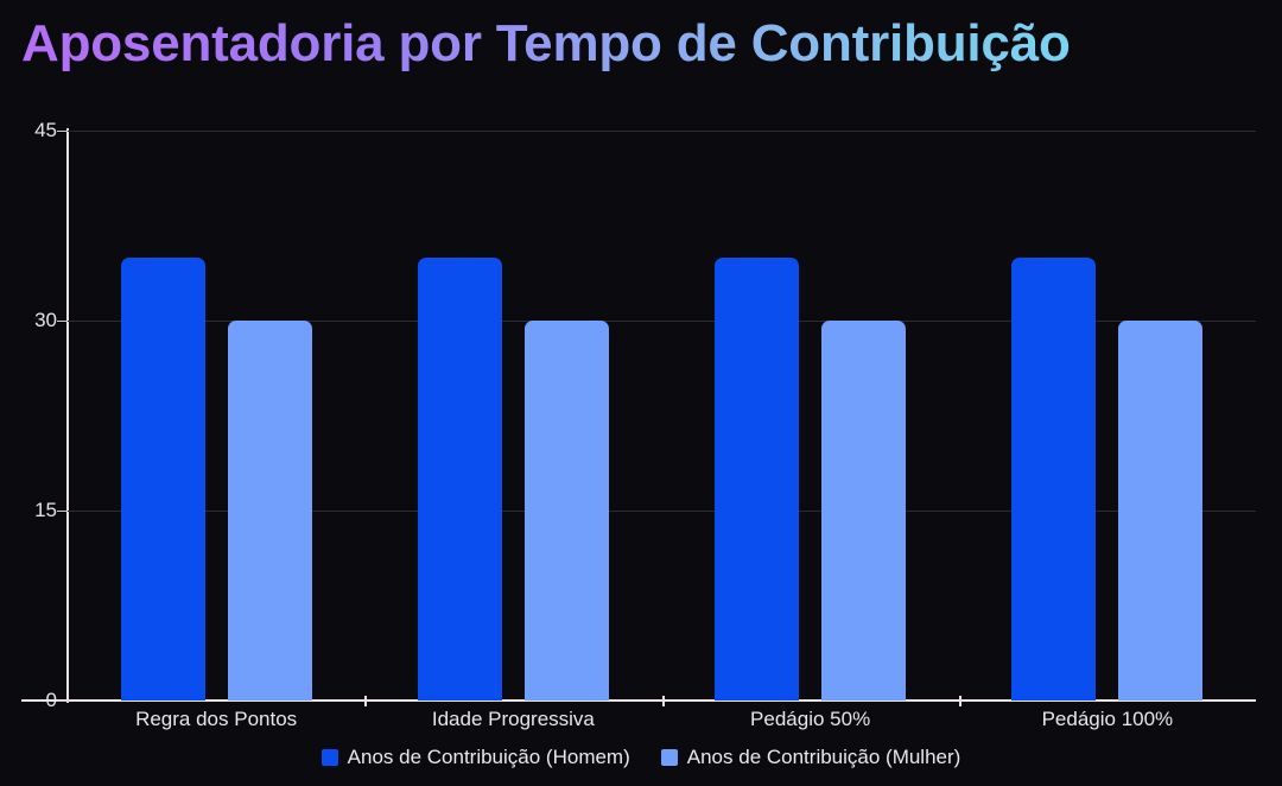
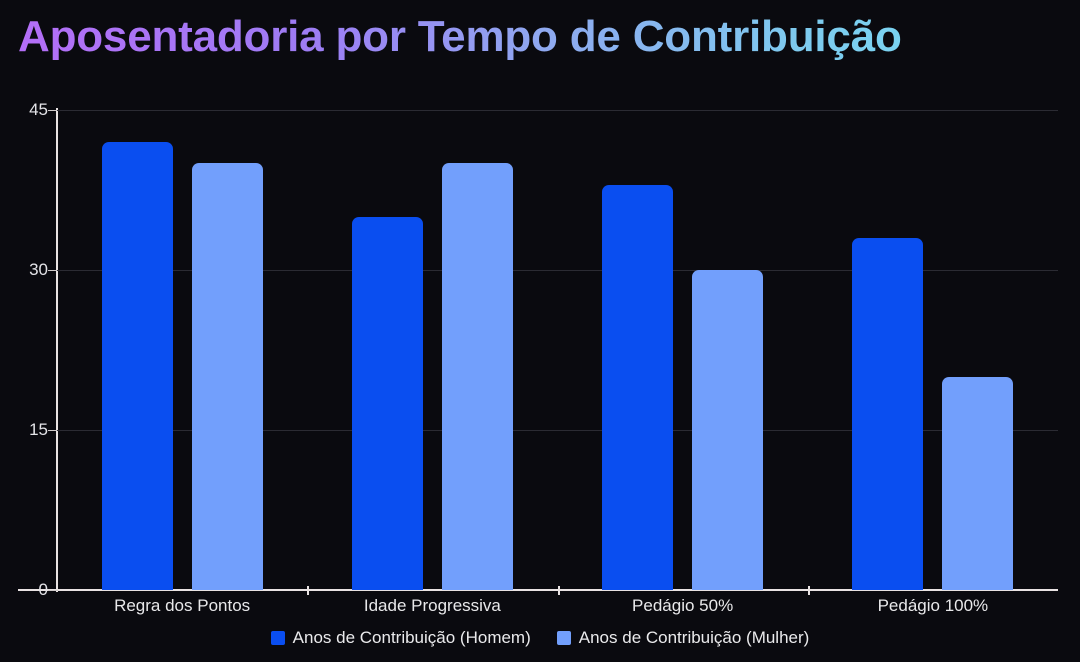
Anos de Contribuição (Homem)/Regra dos Pontos: 35 -> 42
Anos de Contribuição (Mulher)/Regra dos Pontos: 30 -> 40
Anos de Contribuição (Mulher)/Idade Progressiva: 30 -> 40
Anos de Contribuição (Homem)/Pedágio 50%: 35 -> 38
Anos de Contribuição (Homem)/Pedágio 100%: 35 -> 33
Anos de Contribuição (Mulher)/Pedágio 100%: 30 -> 20
